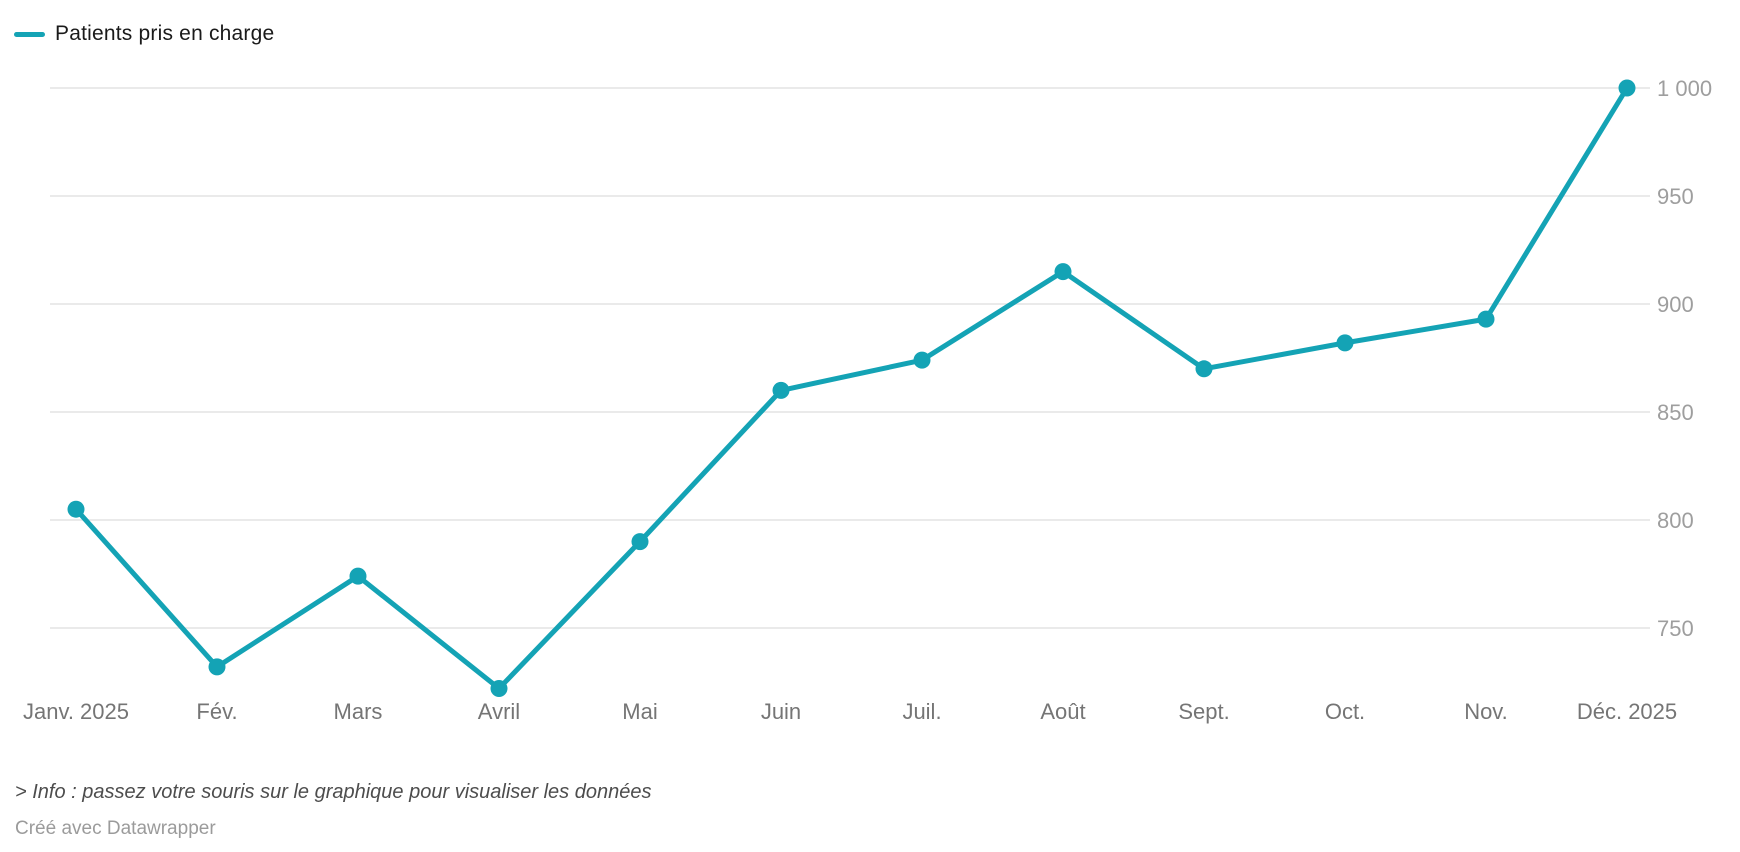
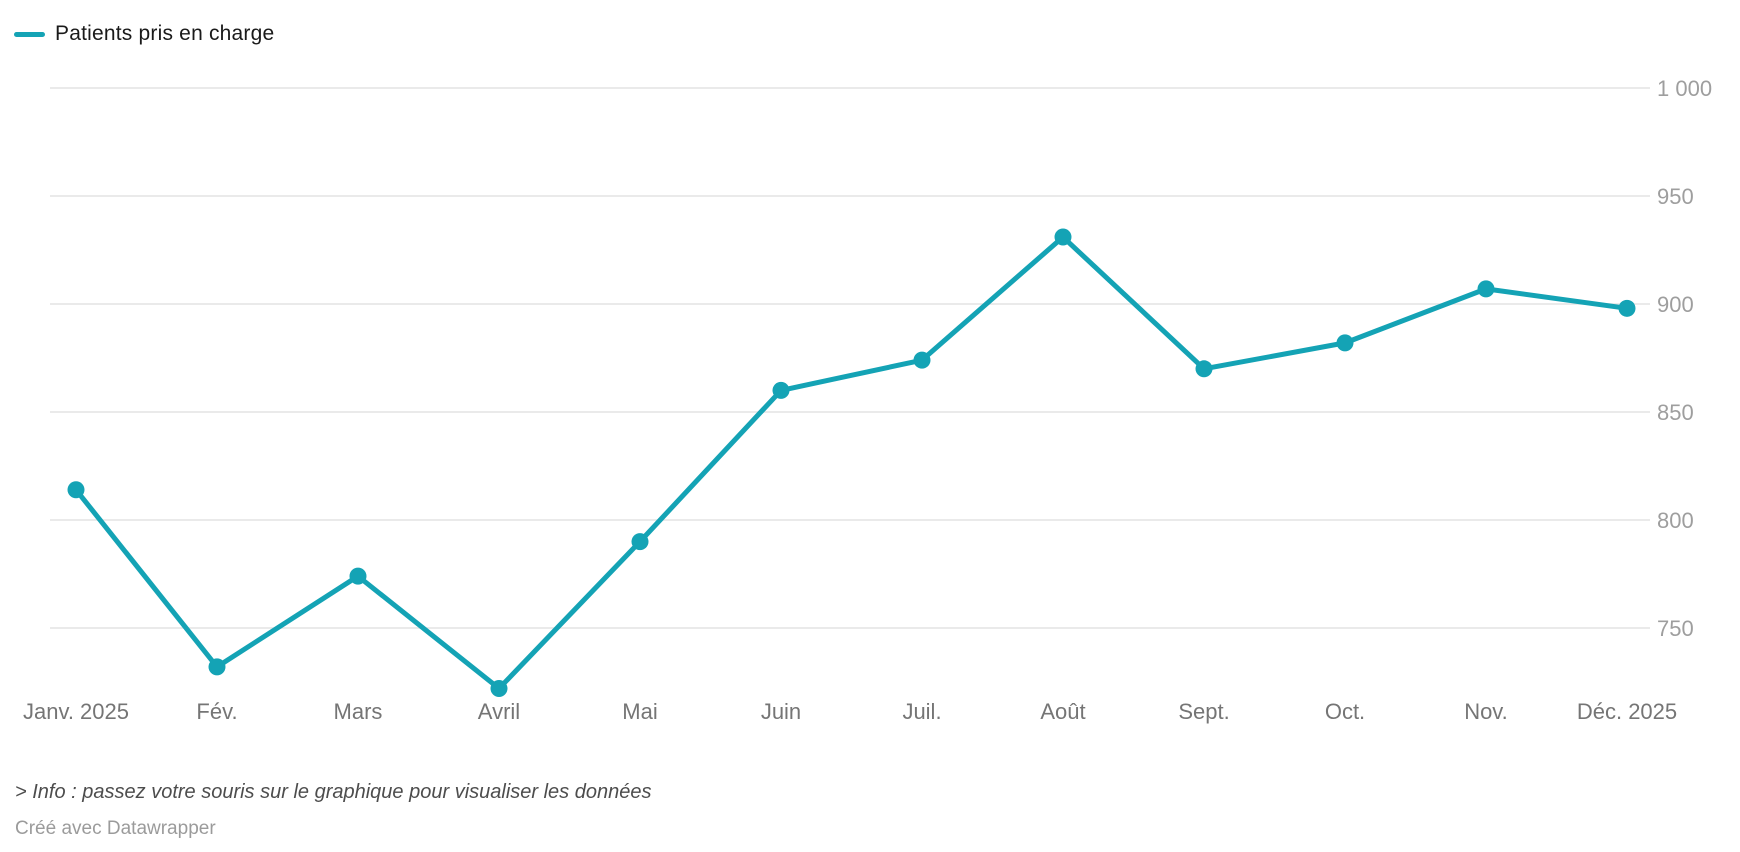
Janv. 2025: 805 -> 814
Août: 915 -> 931
Nov.: 893 -> 907
Déc. 2025: 1000 -> 898
